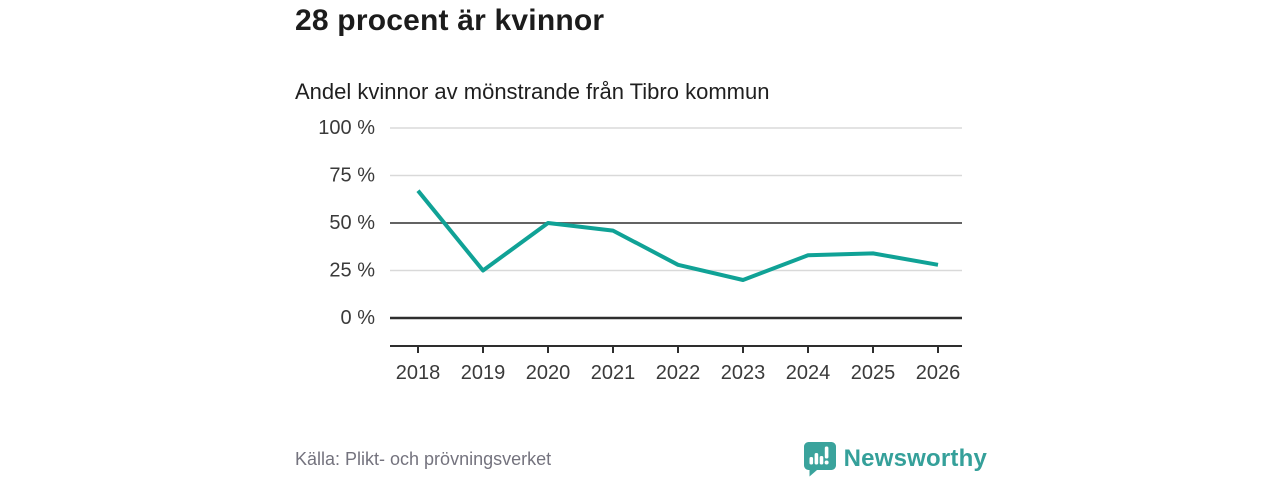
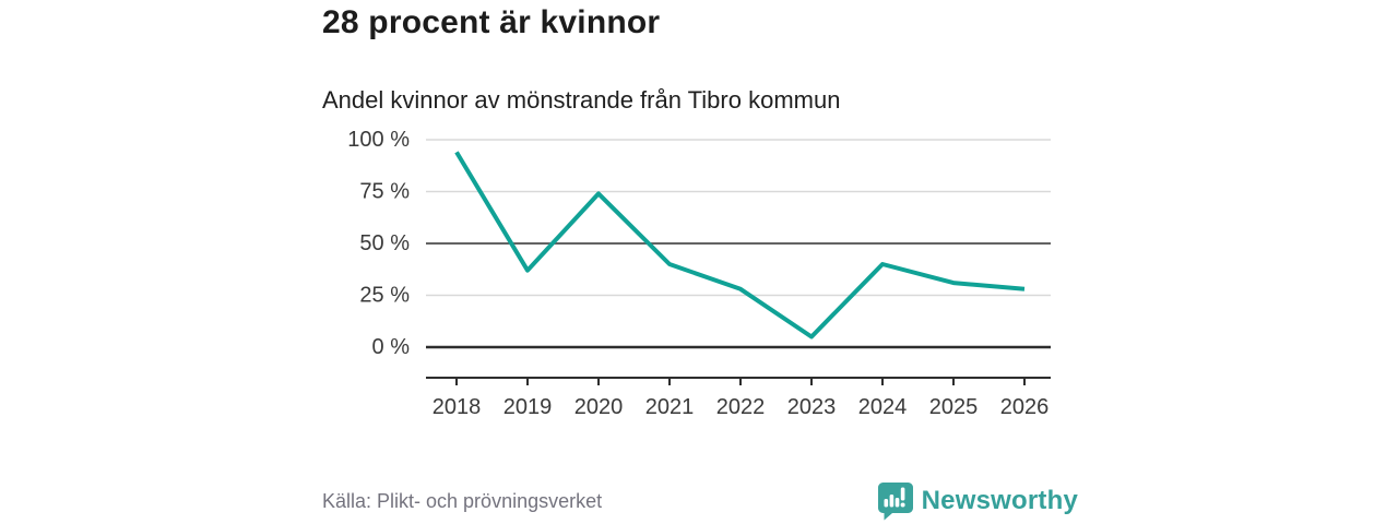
2018: 67% -> 94%
2019: 25% -> 37%
2020: 50% -> 74%
2021: 46% -> 40%
2023: 20% -> 5%
2024: 33% -> 40%
2025: 34% -> 31%
